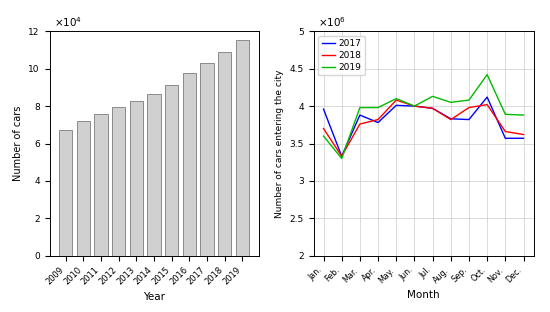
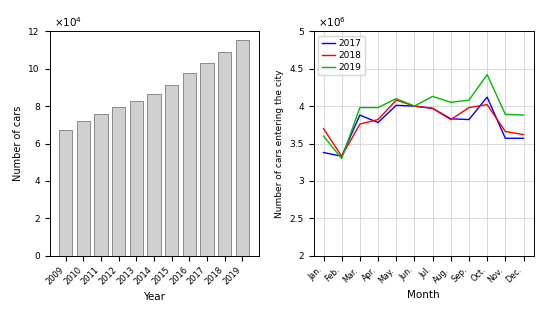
2017/Jan.: 3.96 -> 3.38
